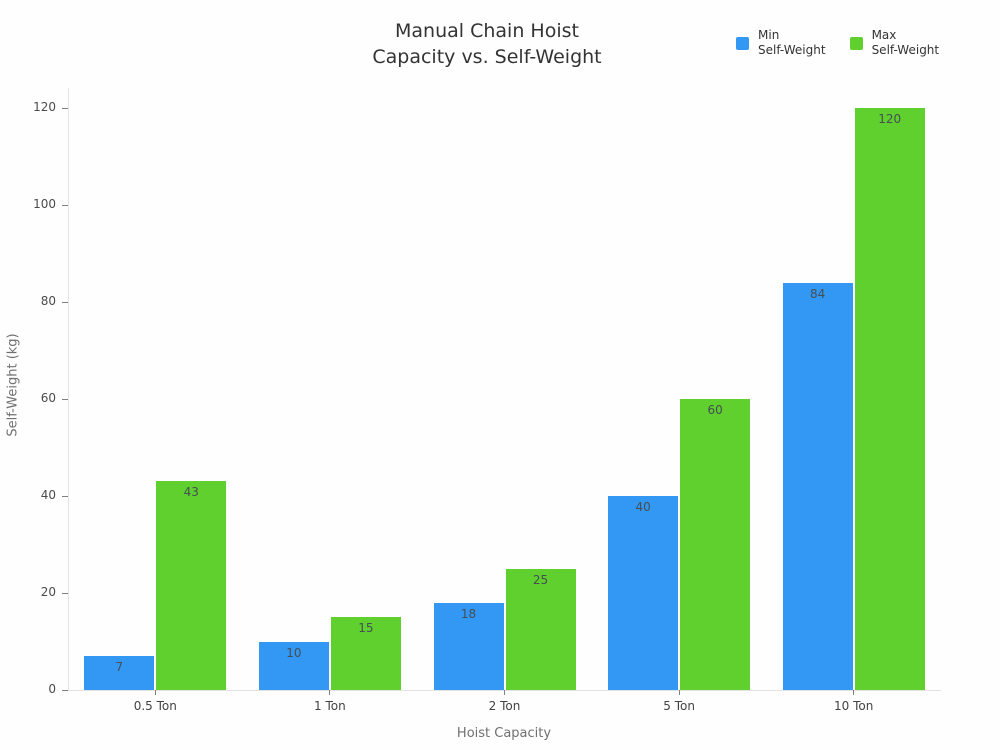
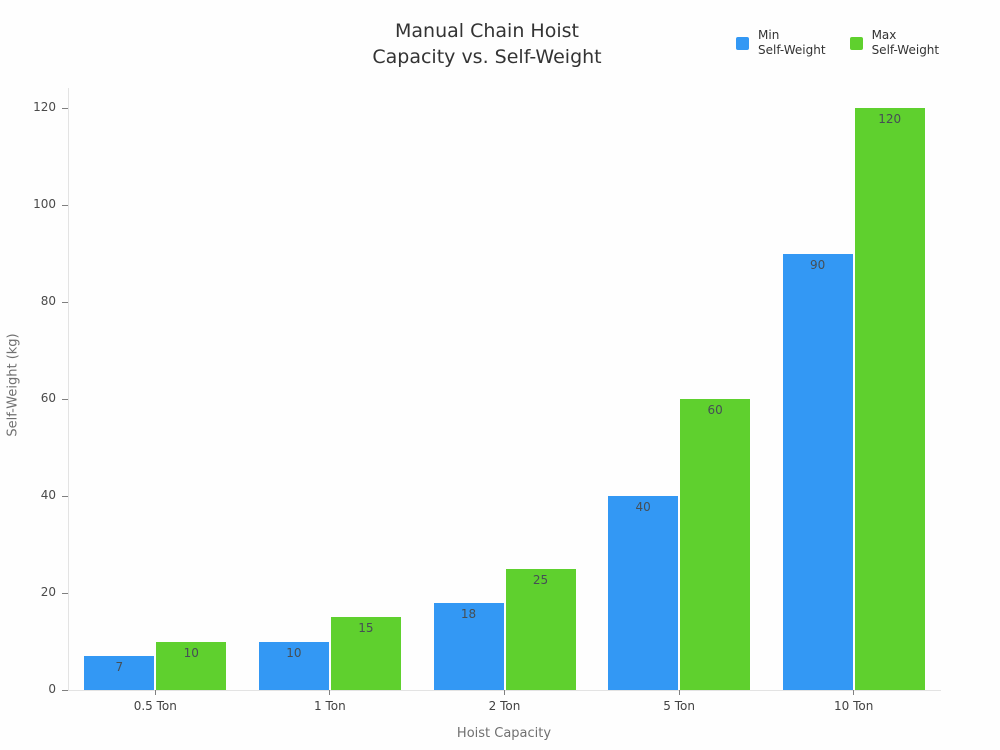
Max Self-Weight/0.5 Ton: 43 -> 10
Min Self-Weight/10 Ton: 84 -> 90
